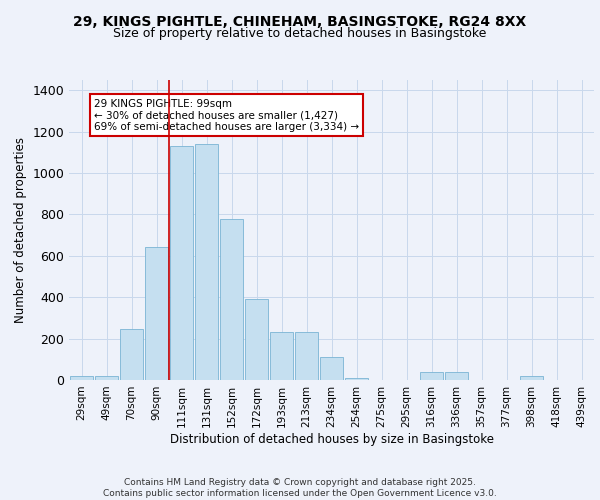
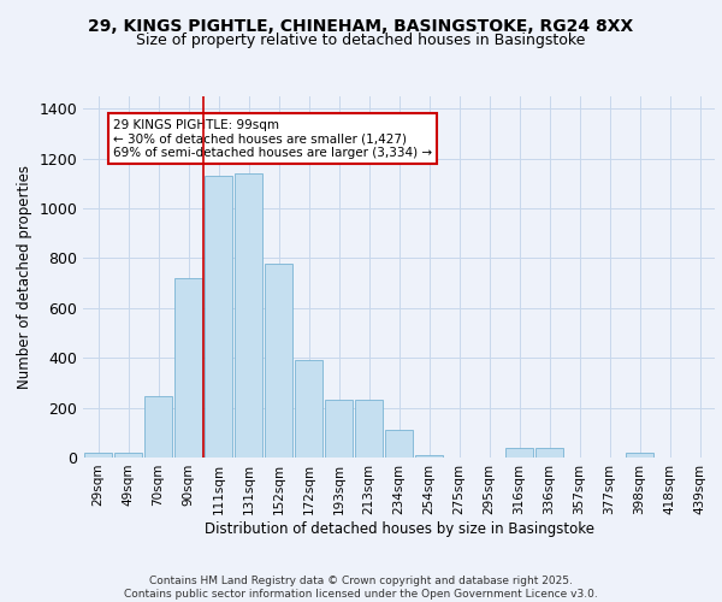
90sqm: 645 -> 720
